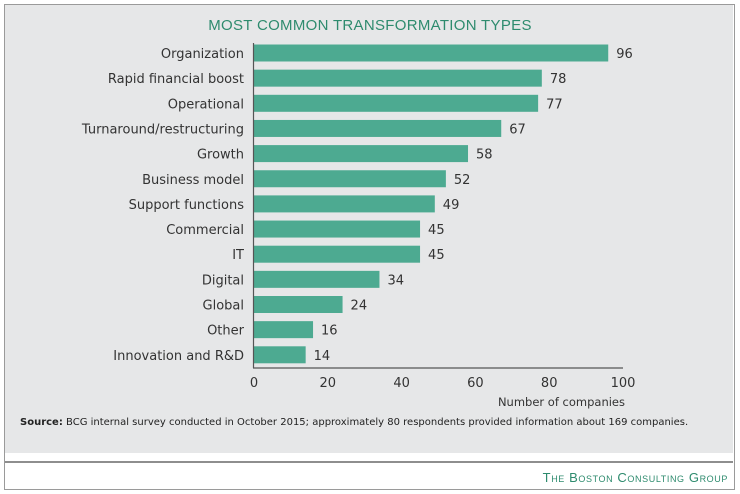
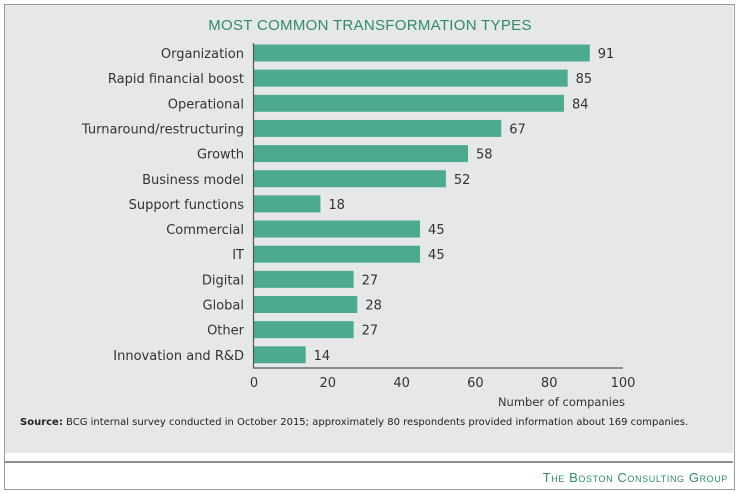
Organization: 96 -> 91
Rapid financial boost: 78 -> 85
Operational: 77 -> 84
Support functions: 49 -> 18
Digital: 34 -> 27
Global: 24 -> 28
Other: 16 -> 27
